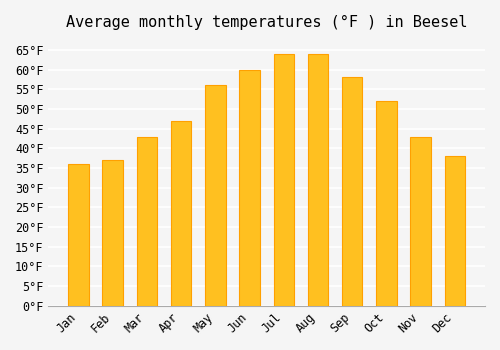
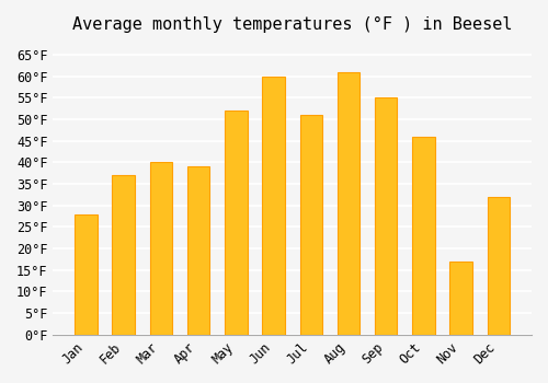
Jan: 36°F -> 28°F
Mar: 43°F -> 40°F
Apr: 47°F -> 39°F
May: 56°F -> 52°F
Jul: 64°F -> 51°F
Aug: 64°F -> 61°F
Sep: 58°F -> 55°F
Oct: 52°F -> 46°F
Nov: 43°F -> 17°F
Dec: 38°F -> 32°F
